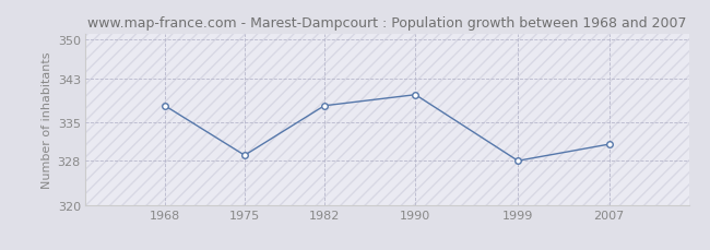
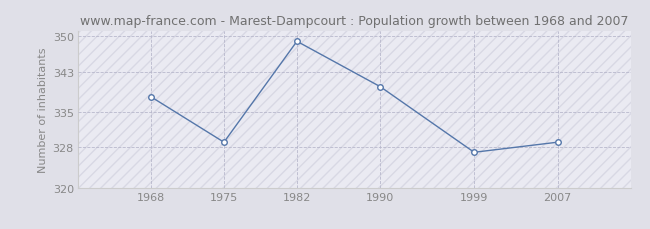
1982: 338 -> 349
1999: 328 -> 327
2007: 331 -> 329
